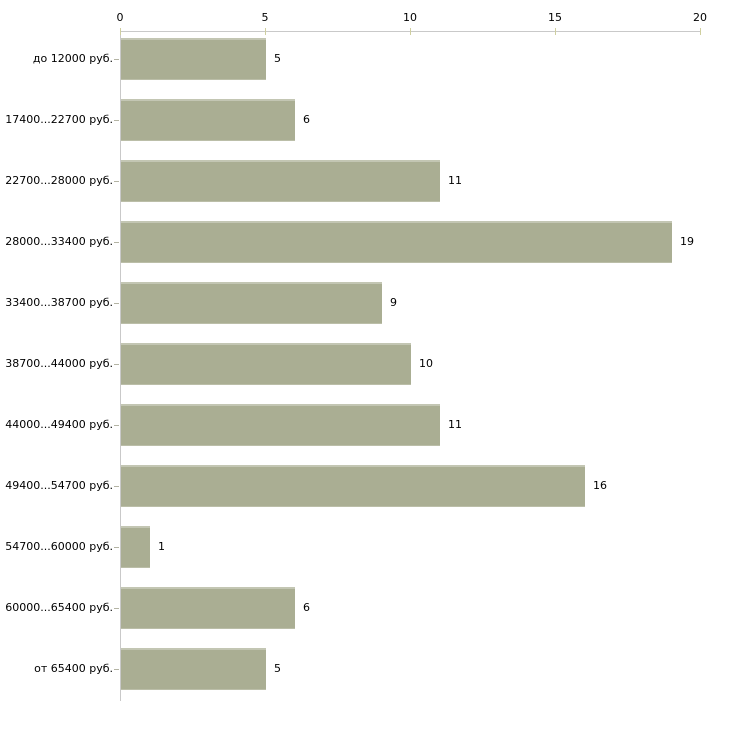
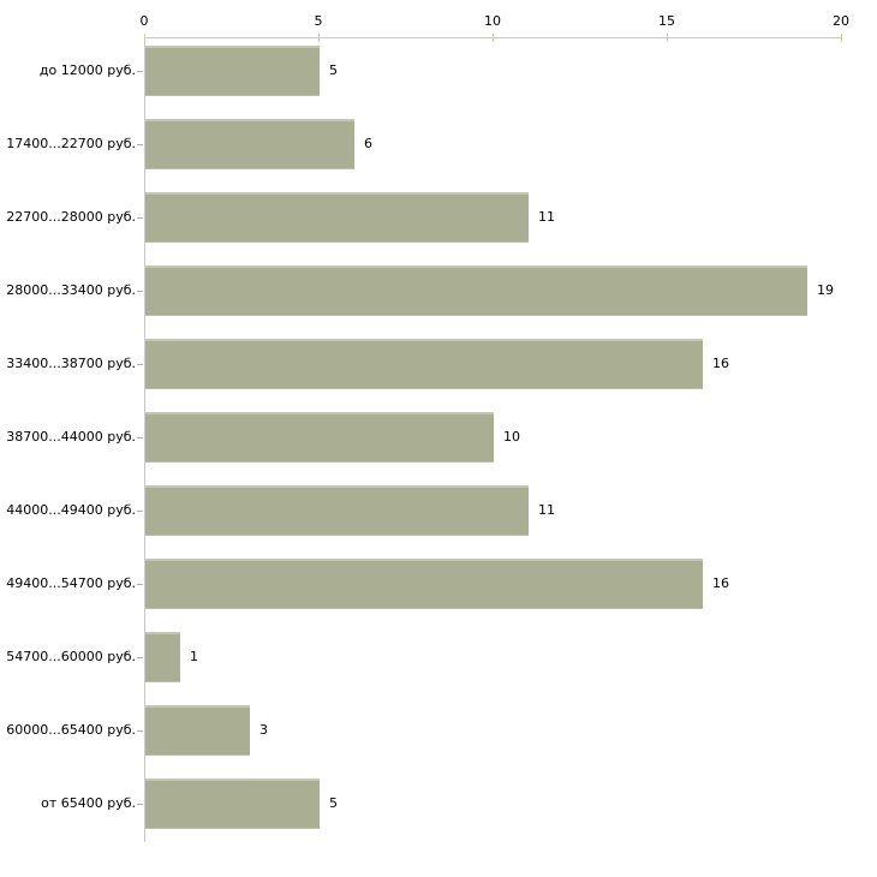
33400...38700 руб.: 9 -> 16
60000...65400 руб.: 6 -> 3
